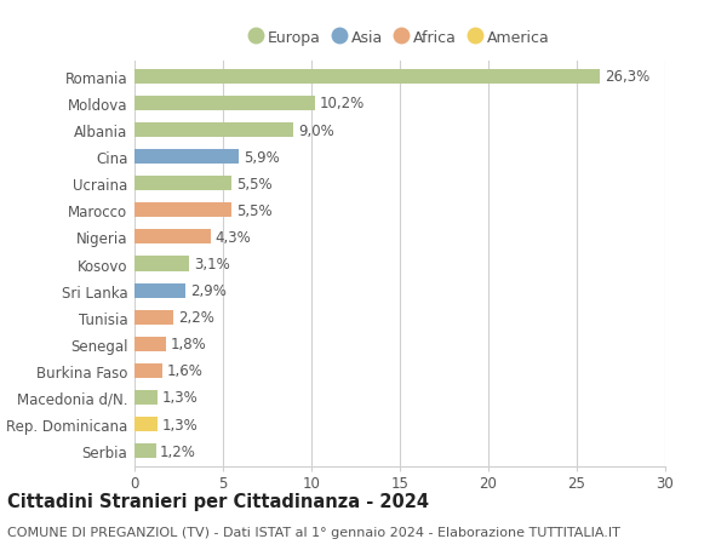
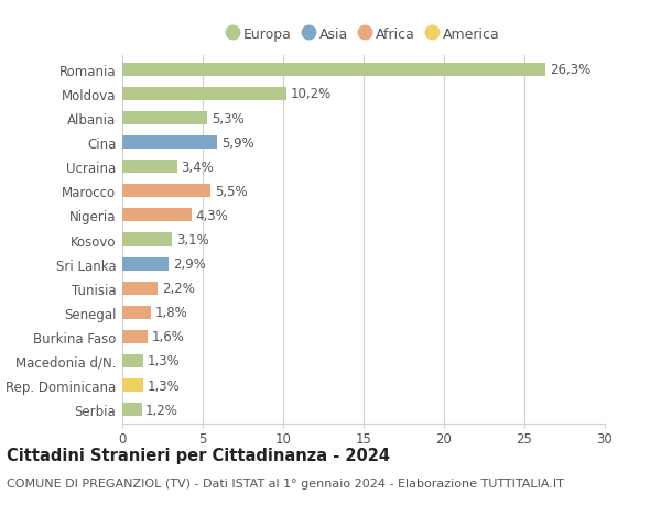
Albania: 9,0% -> 5,3%
Ucraina: 5,5% -> 3,4%
